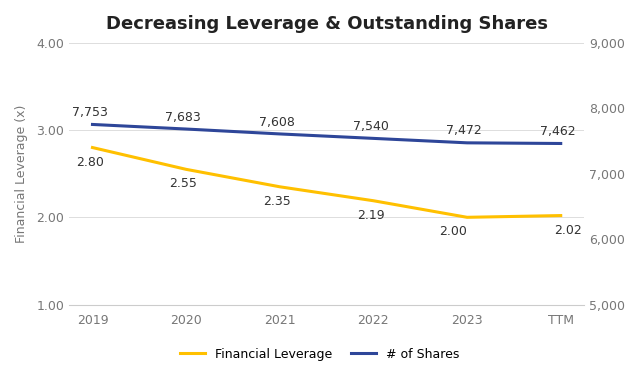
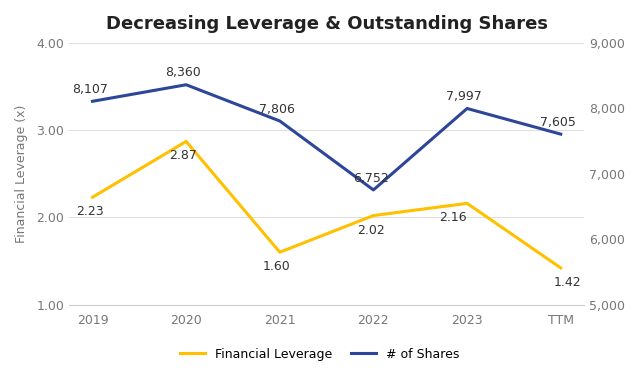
Financial Leverage/2019: 2.80 -> 2.23
# of Shares/2019: 7,753 -> 8,107
Financial Leverage/2020: 2.55 -> 2.87
# of Shares/2020: 7,683 -> 8,360
Financial Leverage/2021: 2.35 -> 1.60
# of Shares/2021: 7,608 -> 7,806
Financial Leverage/2022: 2.19 -> 2.02
# of Shares/2022: 7,540 -> 6,752
Financial Leverage/2023: 2.00 -> 2.16
# of Shares/2023: 7,472 -> 7,997
Financial Leverage/TTM: 2.02 -> 1.42
# of Shares/TTM: 7,462 -> 7,605
